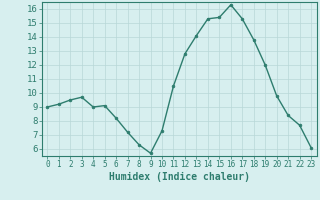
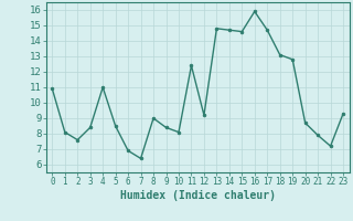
0: 9.0 -> 10.9
1: 9.2 -> 8.1
2: 9.5 -> 7.6
3: 9.7 -> 8.4
4: 9.0 -> 11.0
5: 9.1 -> 8.5
6: 8.2 -> 6.9
7: 7.2 -> 6.4
8: 6.3 -> 9.0
9: 5.7 -> 8.4
10: 7.3 -> 8.1
11: 10.5 -> 12.4
12: 12.8 -> 9.2
13: 14.1 -> 14.8
14: 15.3 -> 14.7
15: 15.4 -> 14.6
16: 16.3 -> 15.9
17: 15.3 -> 14.7
18: 13.8 -> 13.1
19: 12.0 -> 12.8
20: 9.8 -> 8.7
21: 8.4 -> 7.9
22: 7.7 -> 7.2
23: 6.1 -> 9.3
